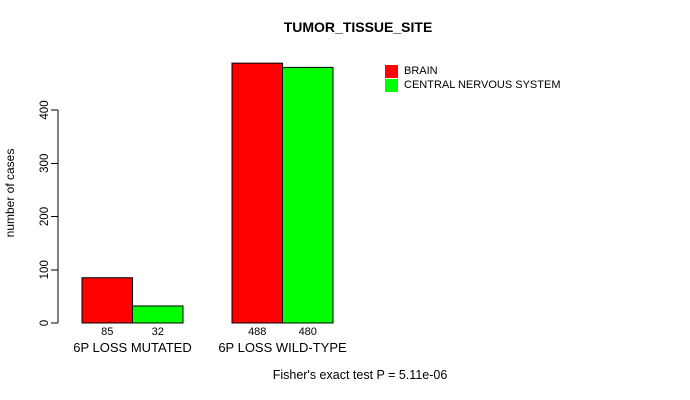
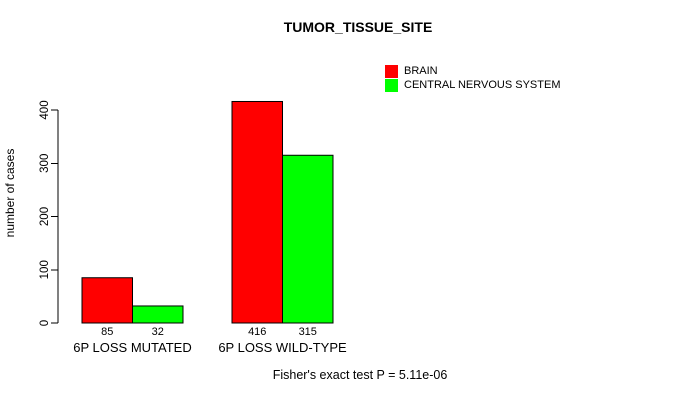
BRAIN/6P LOSS WILD-TYPE: 488 -> 416
CENTRAL NERVOUS SYSTEM/6P LOSS WILD-TYPE: 480 -> 315
